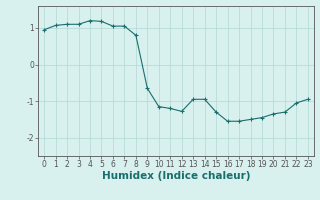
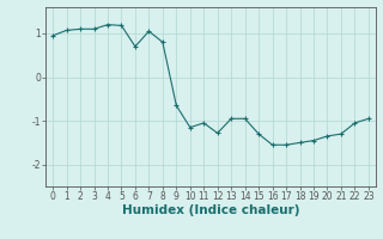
6: 1.05 -> 0.70
11: -1.20 -> -1.05
